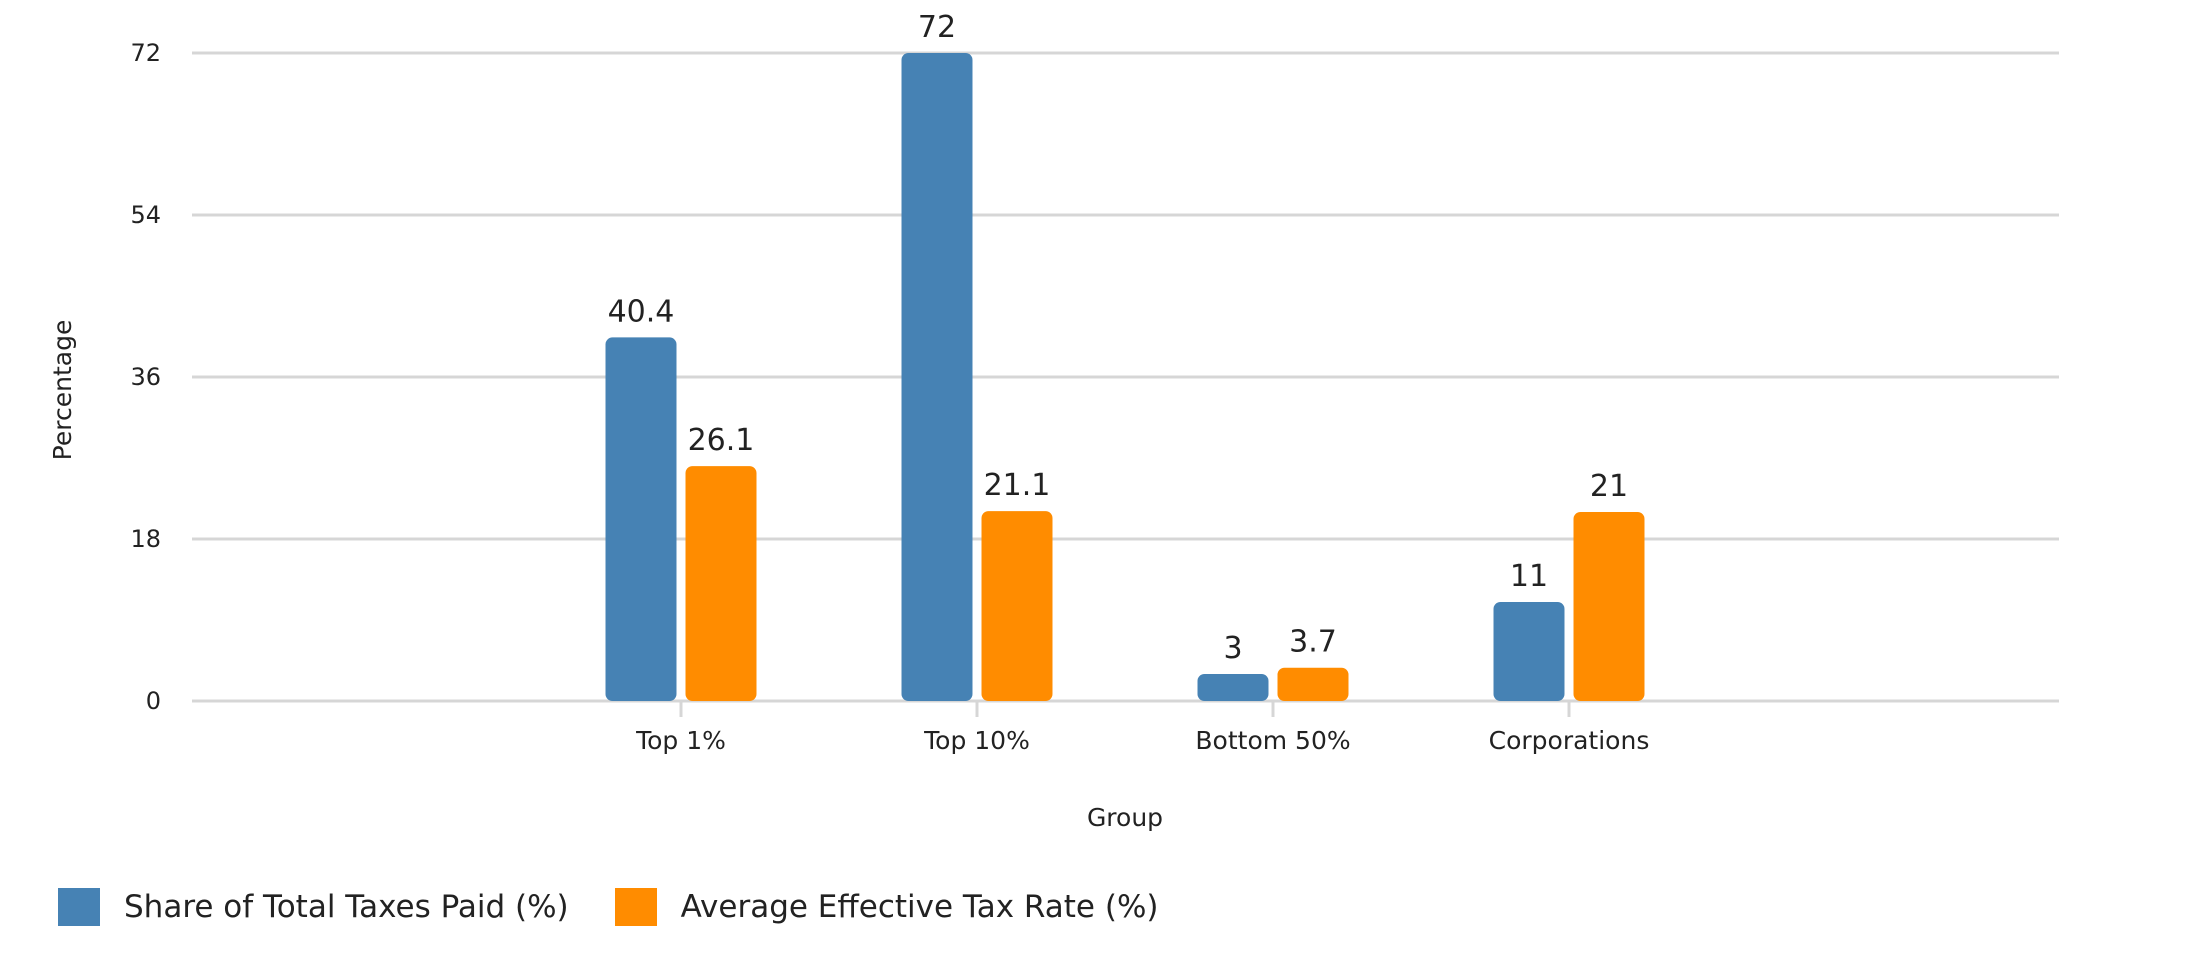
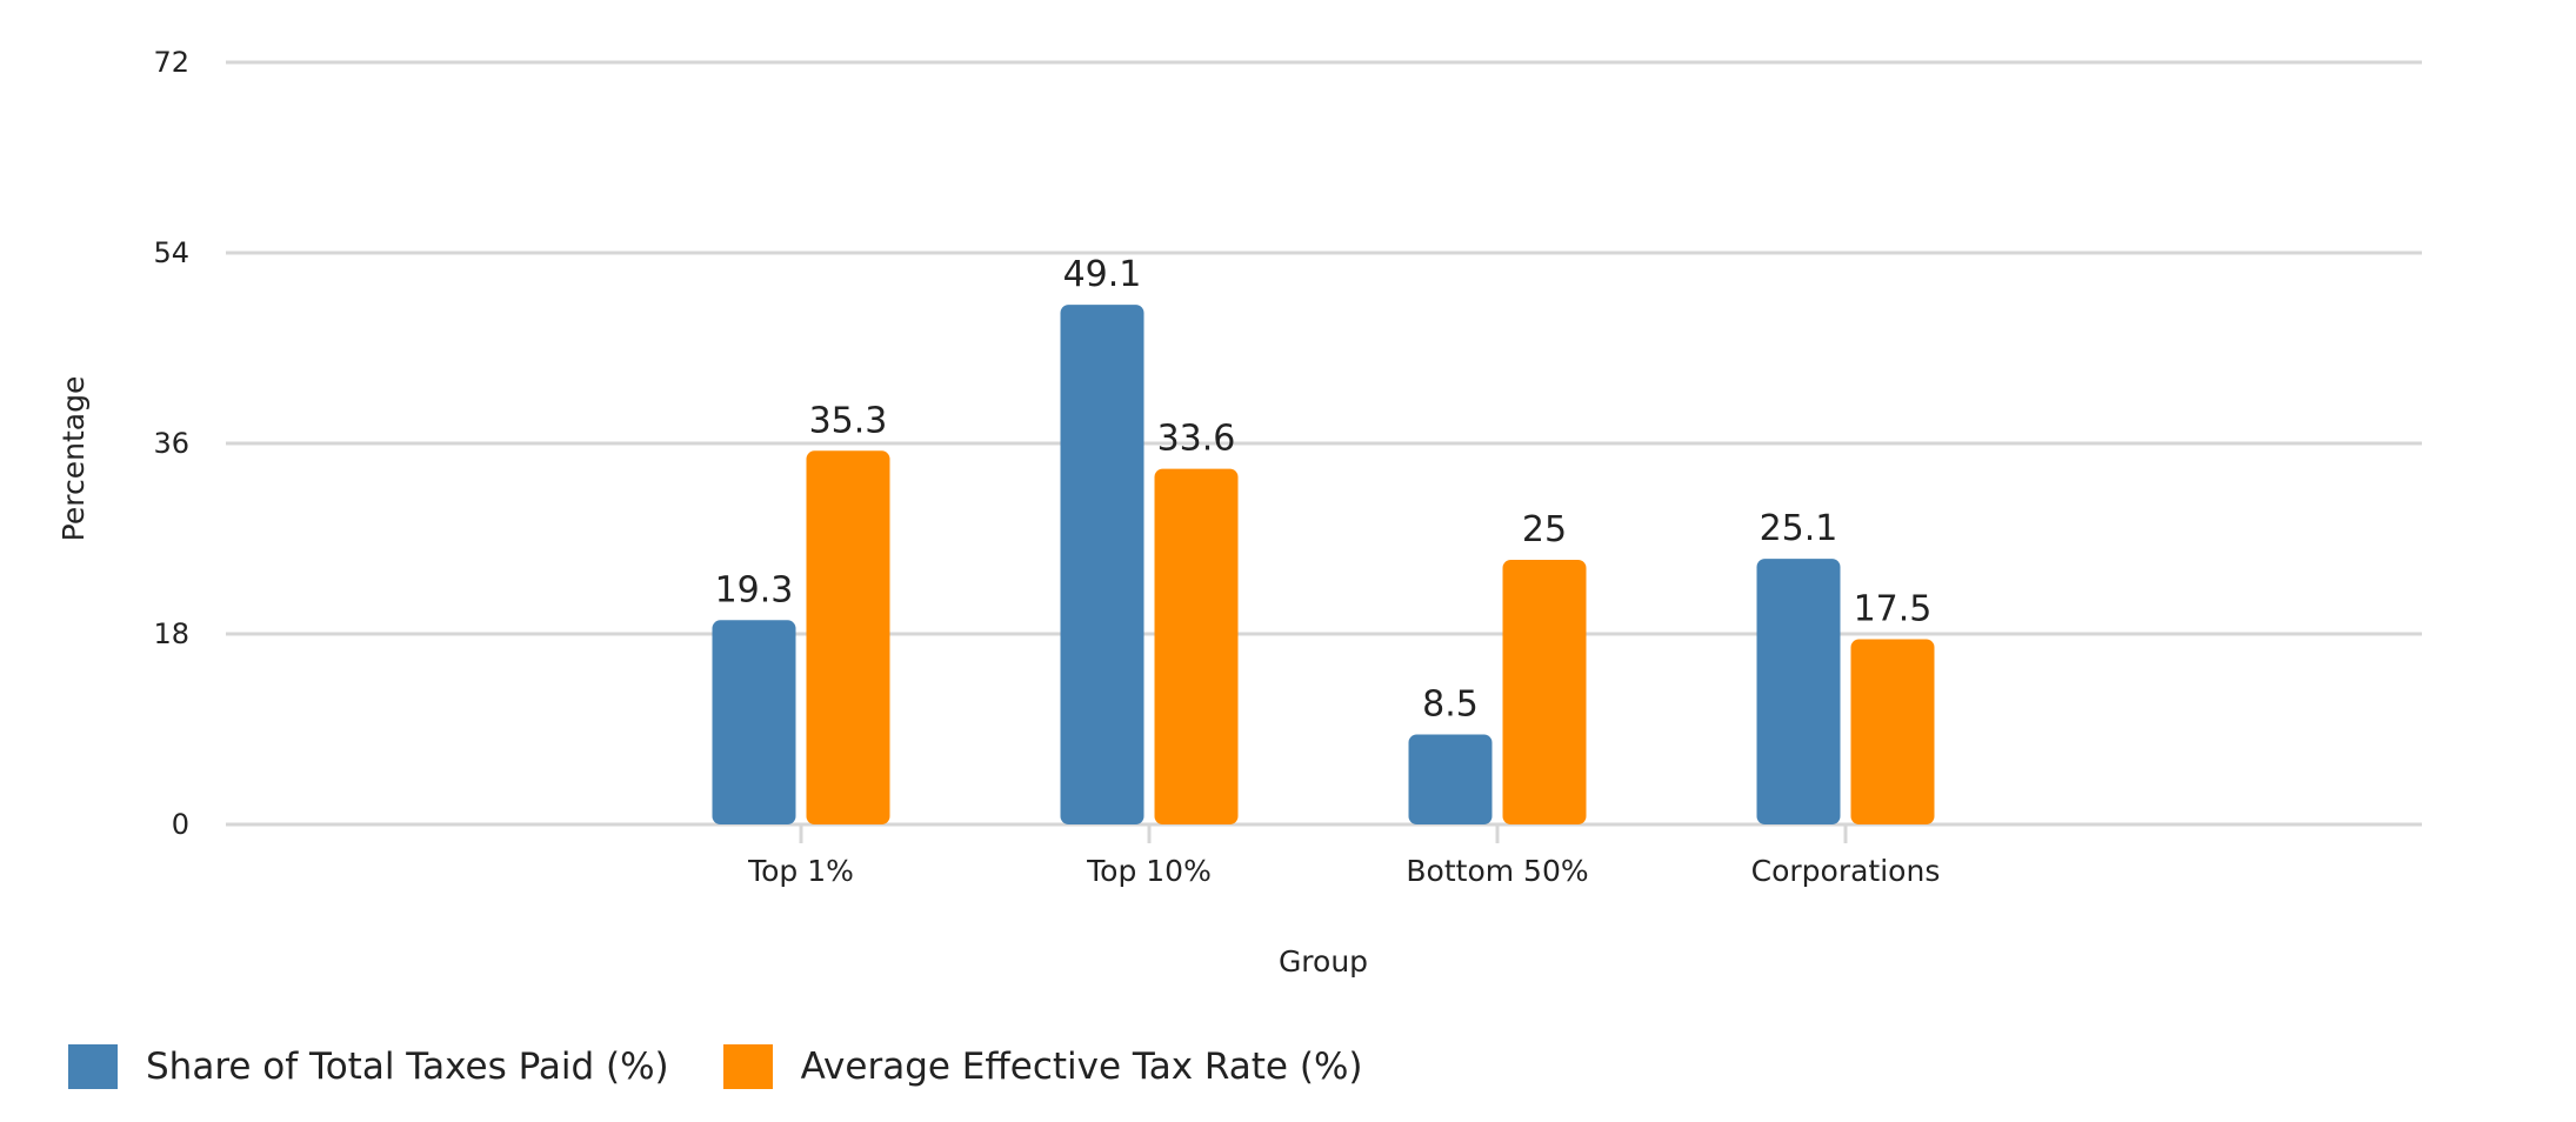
Share of Total Taxes Paid (%)/Top 1%: 40.4 -> 19.3
Average Effective Tax Rate (%)/Top 1%: 26.1 -> 35.3
Share of Total Taxes Paid (%)/Top 10%: 72 -> 49.1
Average Effective Tax Rate (%)/Top 10%: 21.1 -> 33.6
Share of Total Taxes Paid (%)/Bottom 50%: 3 -> 8.5
Average Effective Tax Rate (%)/Bottom 50%: 3.7 -> 25
Share of Total Taxes Paid (%)/Corporations: 11 -> 25.1
Average Effective Tax Rate (%)/Corporations: 21 -> 17.5
